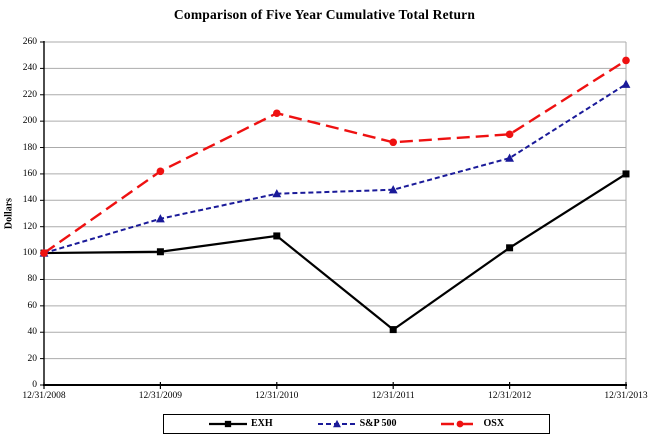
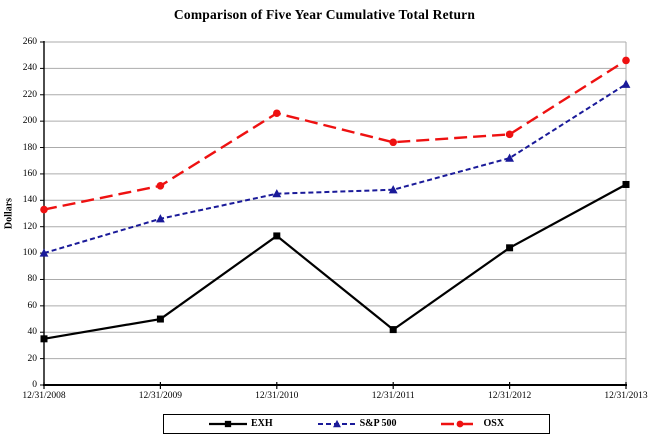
EXH/12/31/2008: 100 -> 35
OSX/12/31/2008: 100 -> 133
EXH/12/31/2009: 101 -> 50
OSX/12/31/2009: 162 -> 151
EXH/12/31/2013: 160 -> 152
